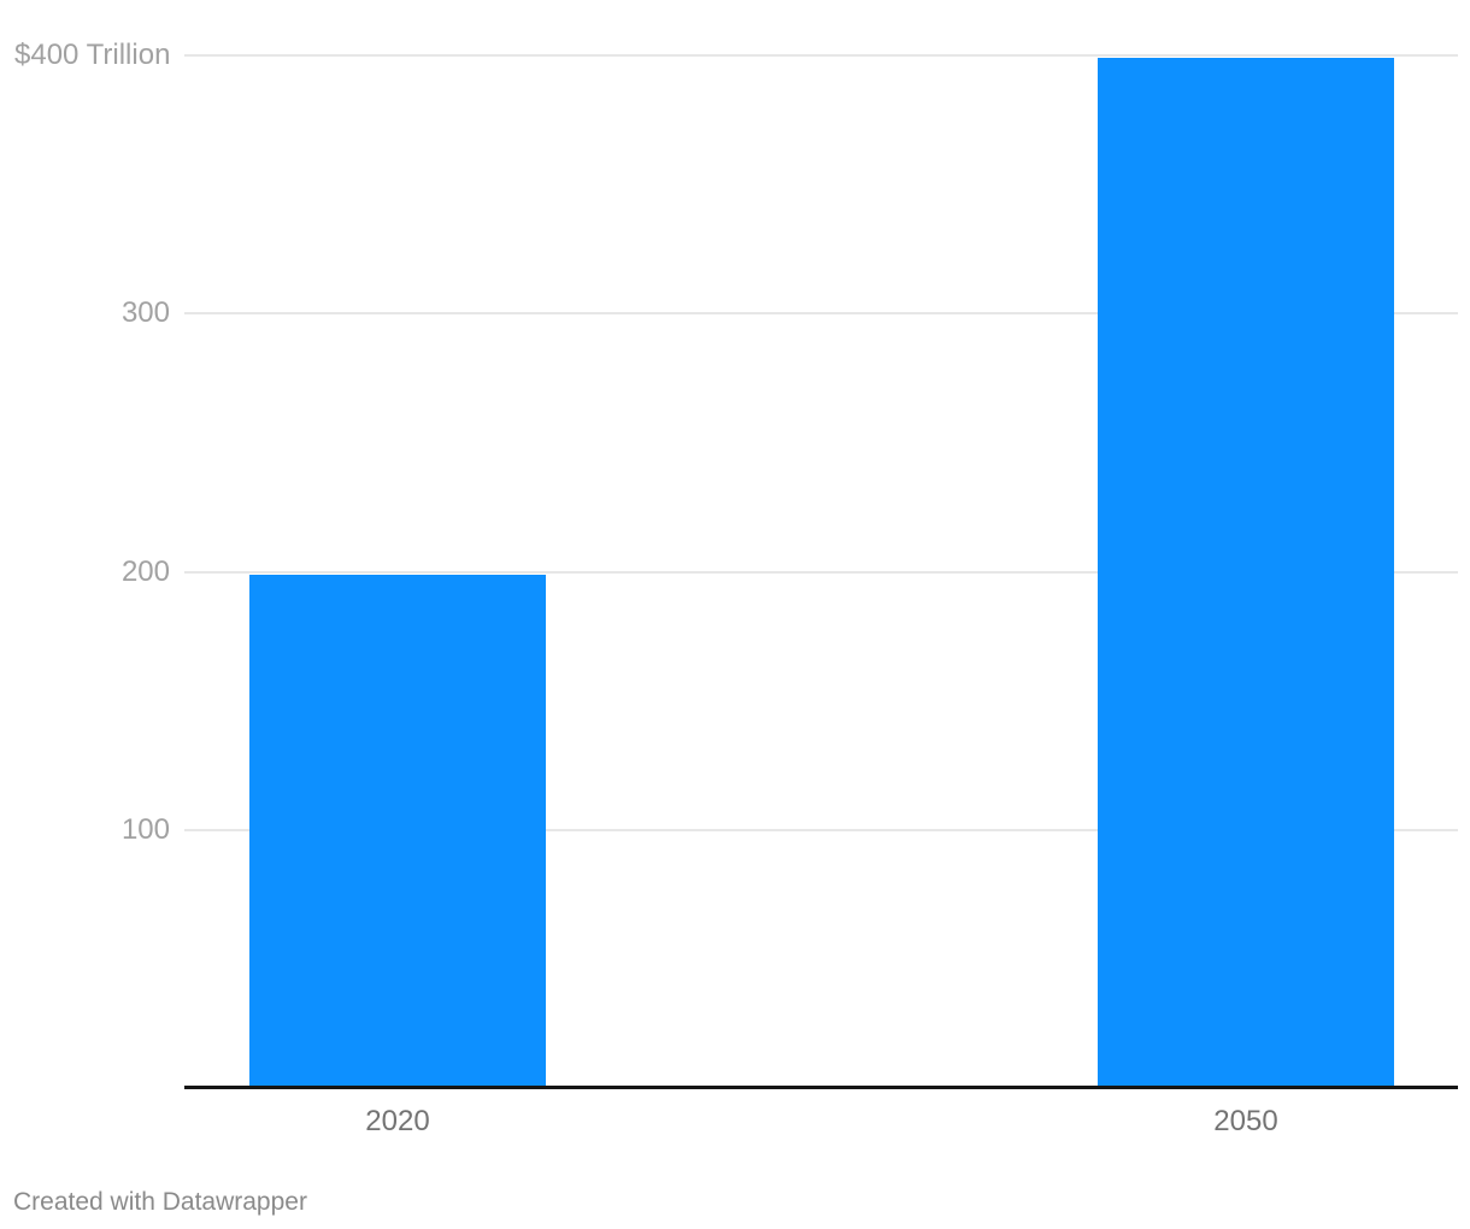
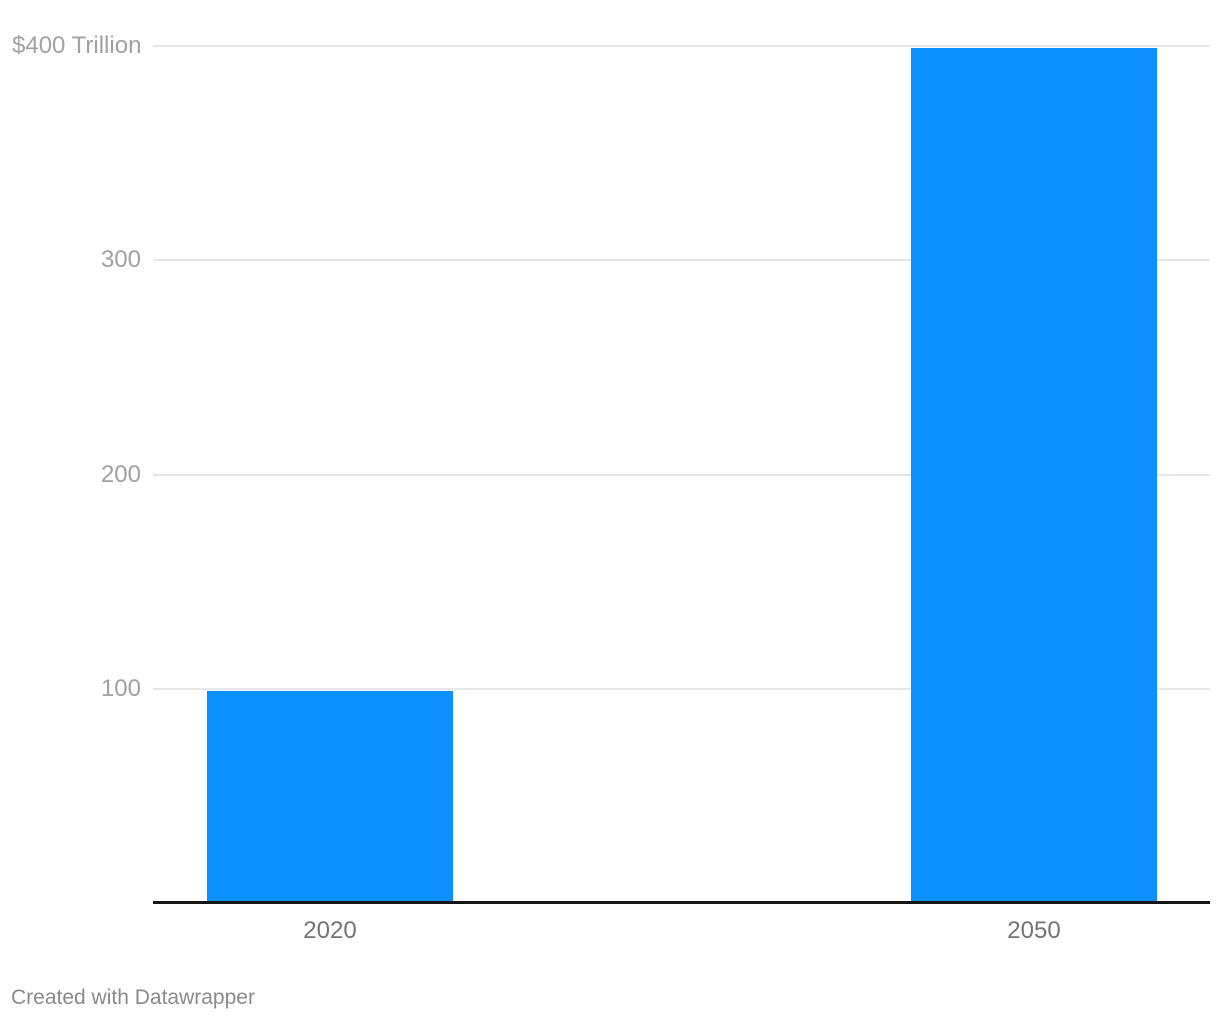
2020: 200 -> 100
